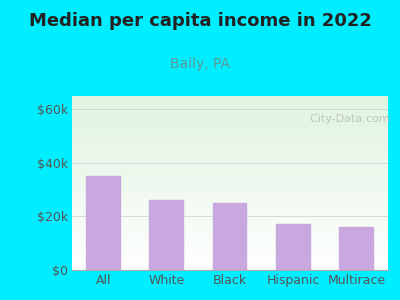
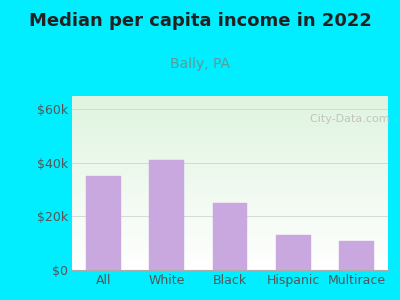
White: $26k -> $41k
Hispanic: $17k -> $13k
Multirace: $16k -> $11k
